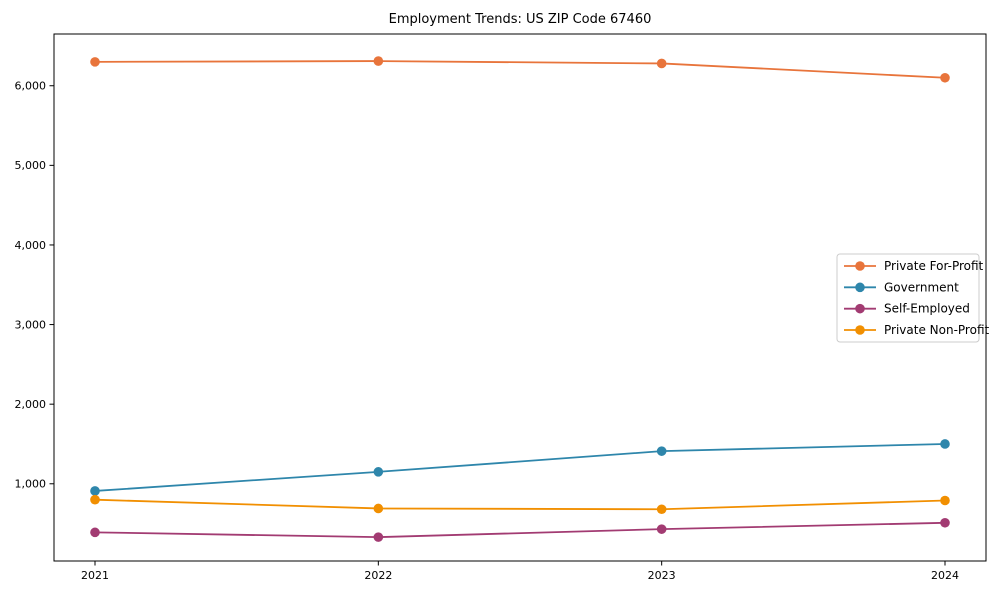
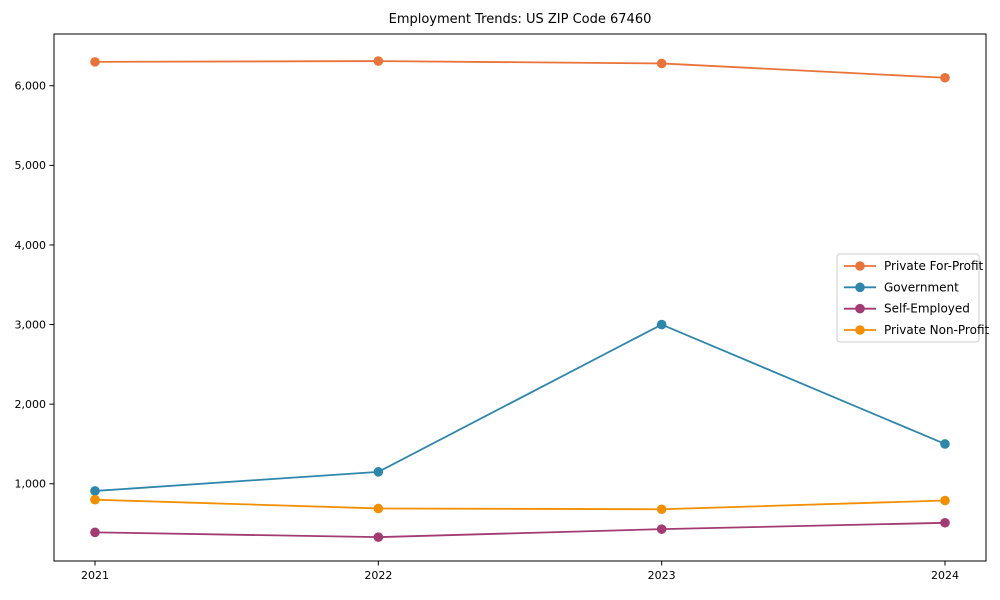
Government/2023: 1400 -> 3000
